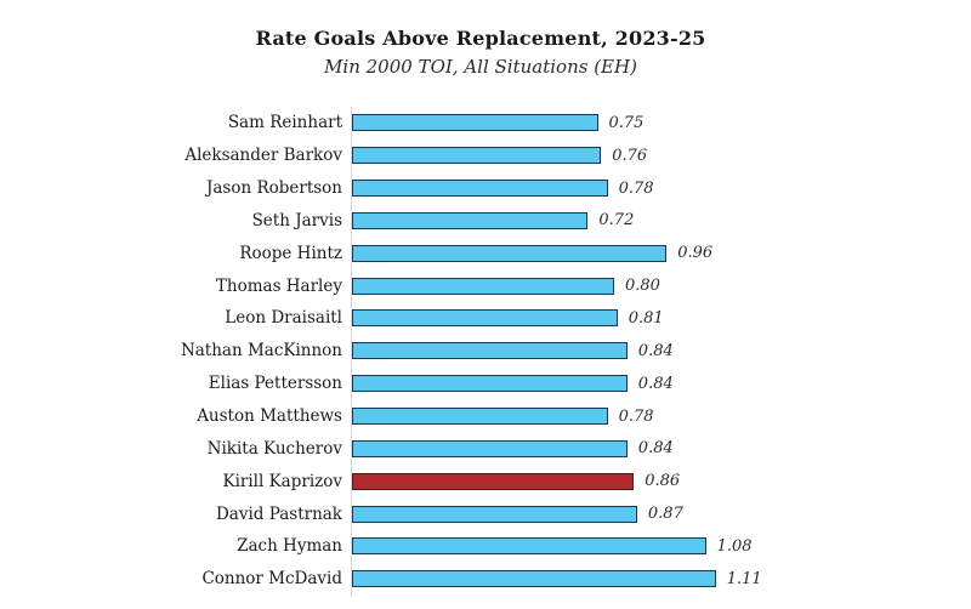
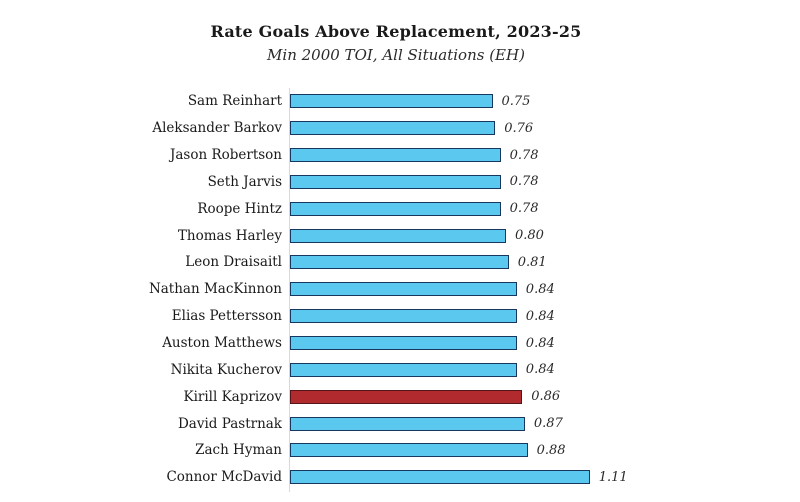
Seth Jarvis: 0.72 -> 0.78
Roope Hintz: 0.96 -> 0.78
Auston Matthews: 0.78 -> 0.84
Zach Hyman: 1.08 -> 0.88
